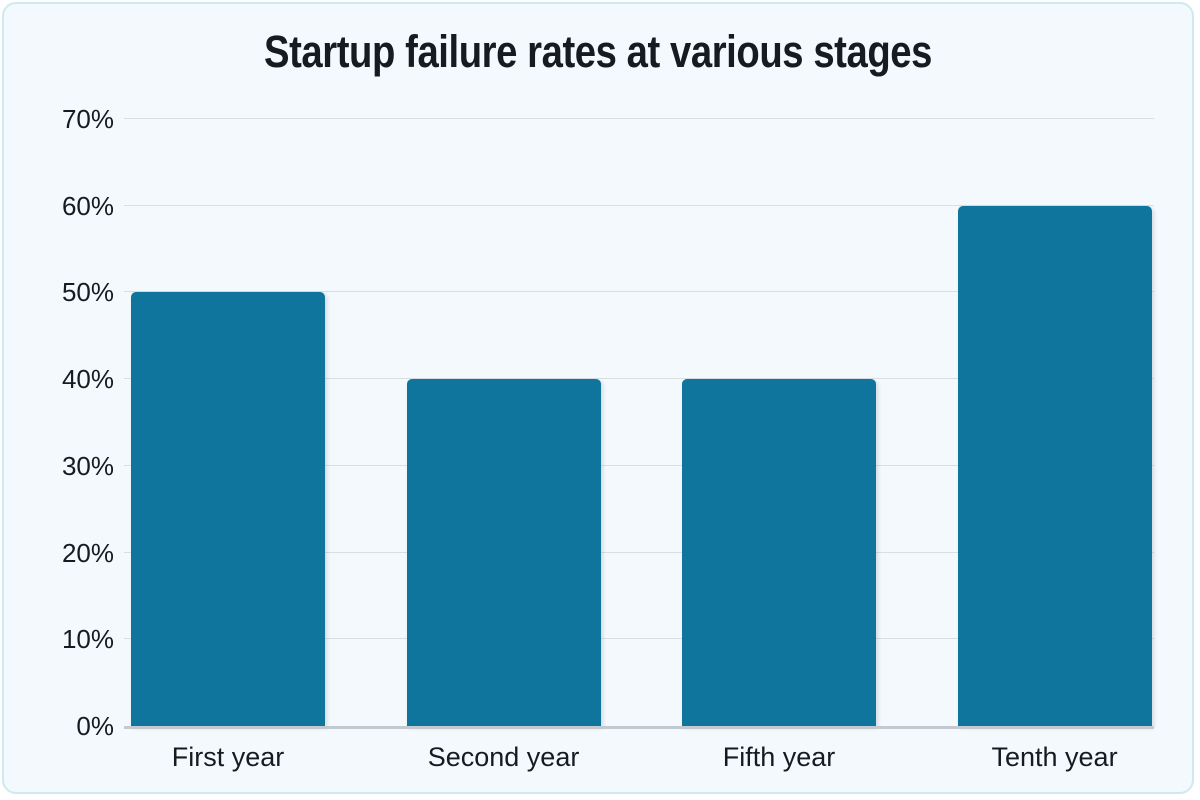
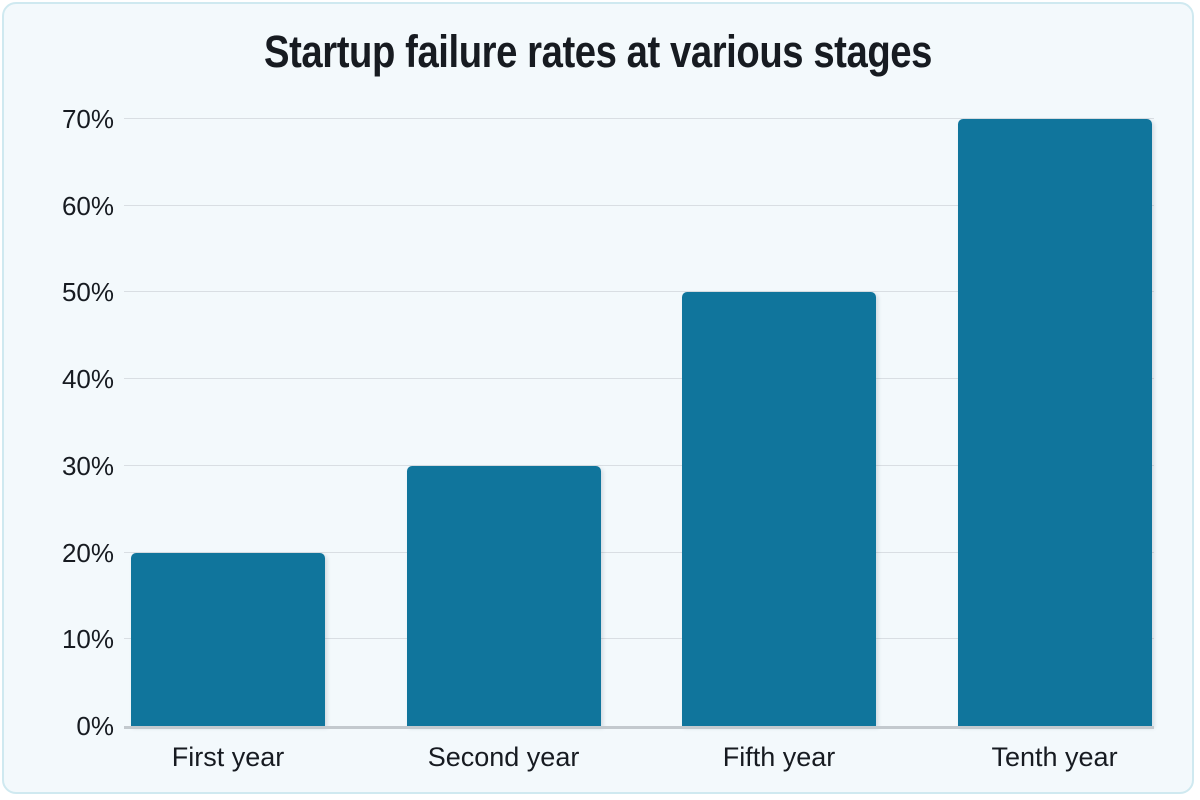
First year: 50% -> 20%
Second year: 40% -> 30%
Fifth year: 40% -> 50%
Tenth year: 60% -> 70%
